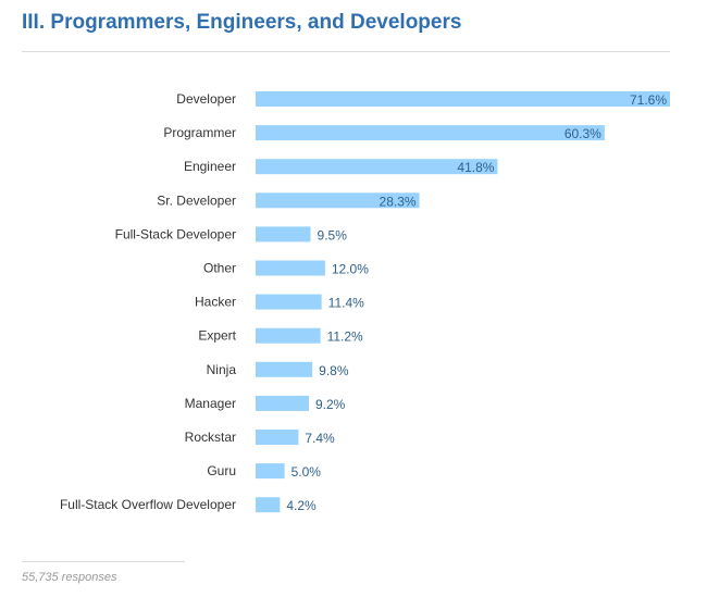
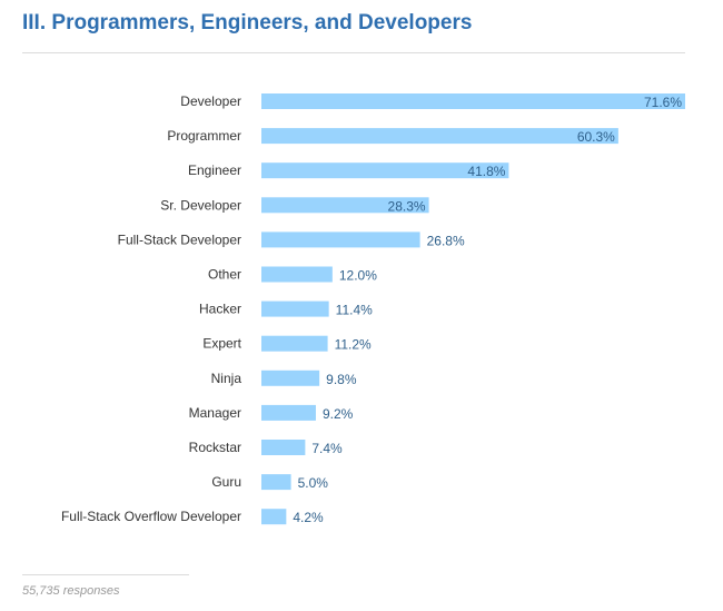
Full-Stack Developer: 9.5% -> 26.8%
